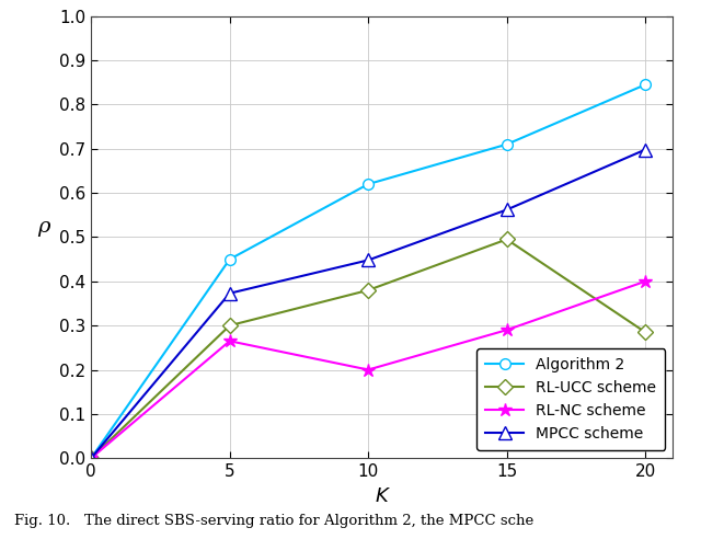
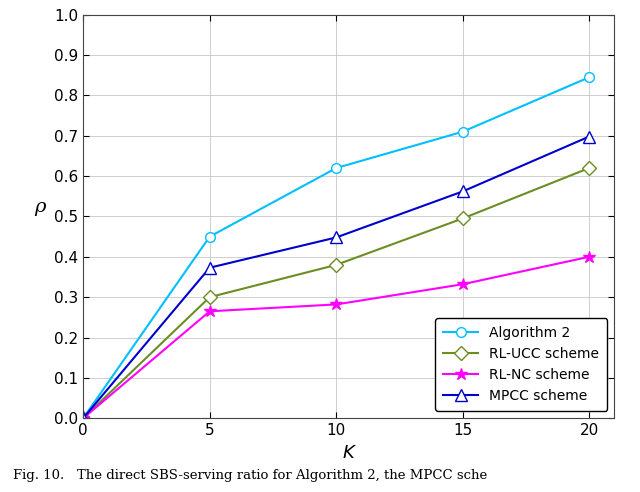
RL-NC scheme/10: 0.200 -> 0.282
RL-NC scheme/15: 0.290 -> 0.332
RL-UCC scheme/20: 0.285 -> 0.620
